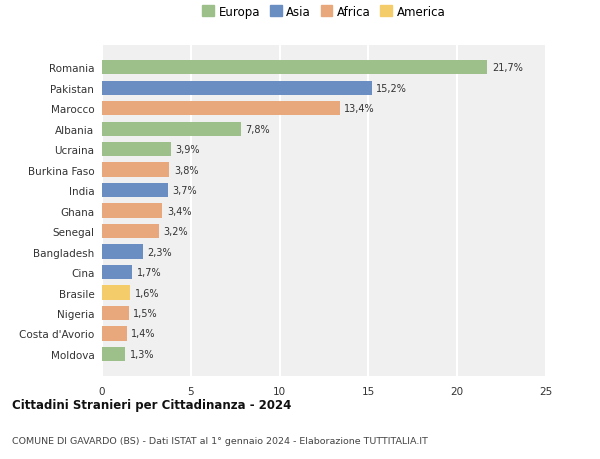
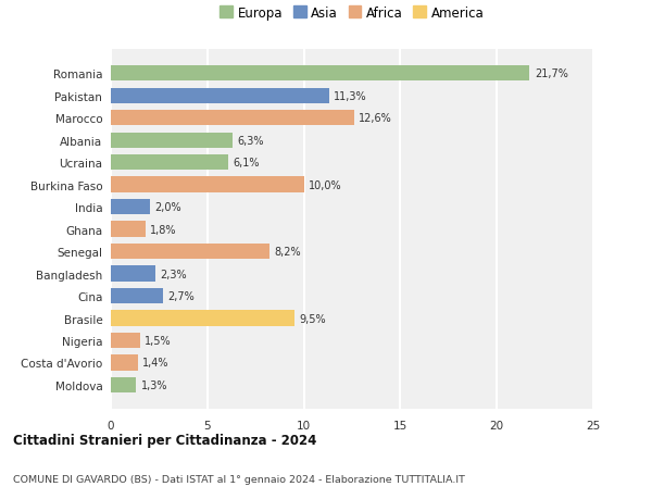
Pakistan: 15,2% -> 11,3%
Marocco: 13,4% -> 12,6%
Albania: 7,8% -> 6,3%
Ucraina: 3,9% -> 6,1%
Burkina Faso: 3,8% -> 10,0%
India: 3,7% -> 2,0%
Ghana: 3,4% -> 1,8%
Senegal: 3,2% -> 8,2%
Cina: 1,7% -> 2,7%
Brasile: 1,6% -> 9,5%
